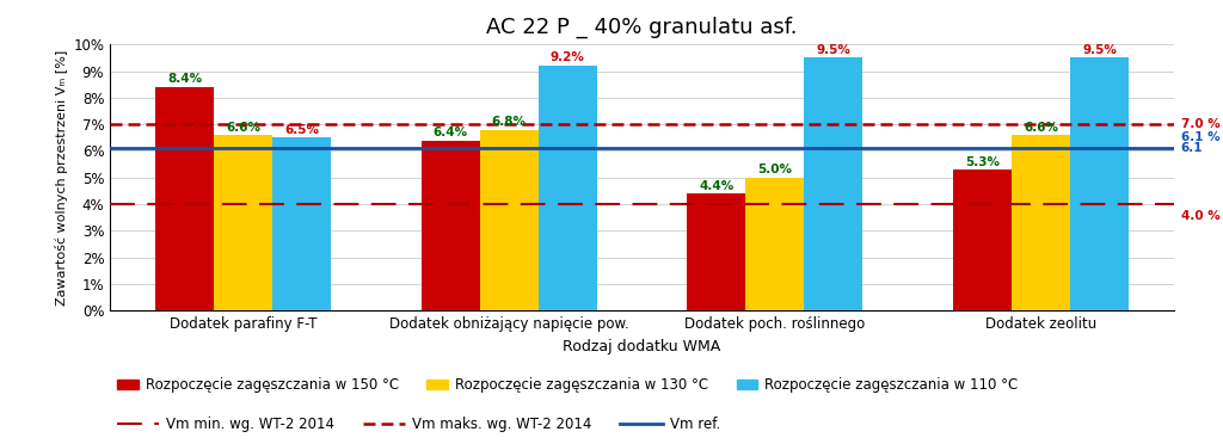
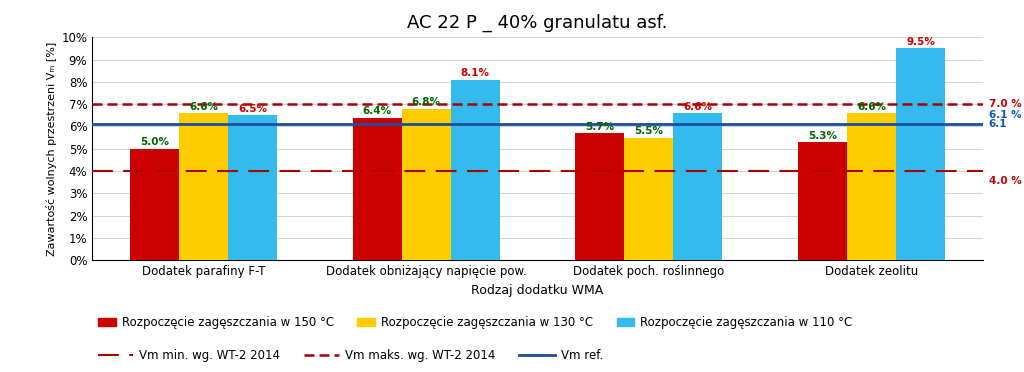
Rozpoczęcie zagęszczania w 150 °C/Dodatek parafiny F-T: 8.4% -> 5.0%
Rozpoczęcie zagęszczania w 110 °C/Dodatek obniżający napięcie pow.: 9.2% -> 8.1%
Rozpoczęcie zagęszczania w 150 °C/Dodatek poch. roślinnego: 4.4% -> 5.7%
Rozpoczęcie zagęszczania w 130 °C/Dodatek poch. roślinnego: 5.0% -> 5.5%
Rozpoczęcie zagęszczania w 110 °C/Dodatek poch. roślinnego: 9.5% -> 6.6%
